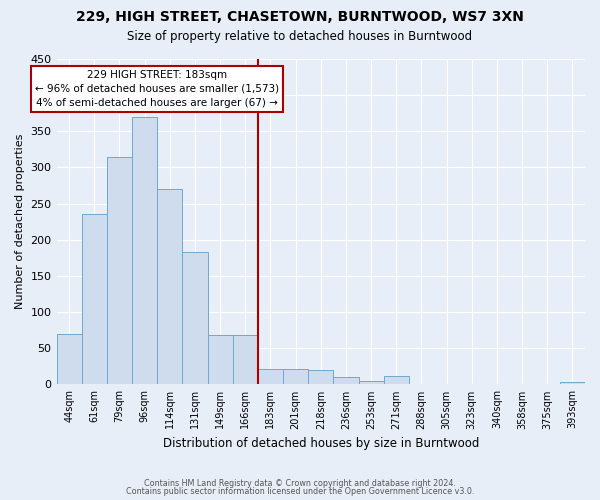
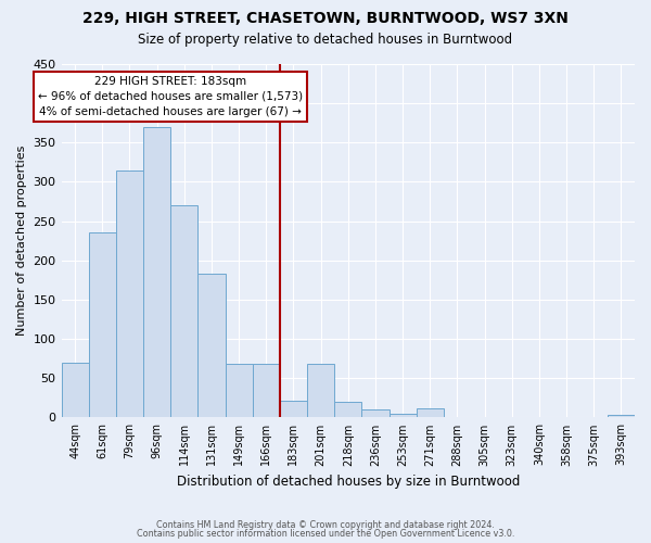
201sqm: 22 -> 68
